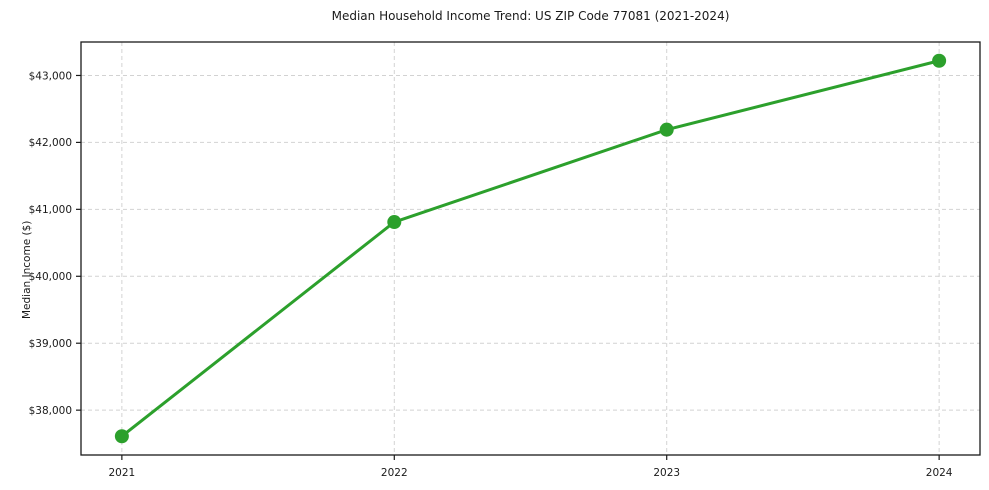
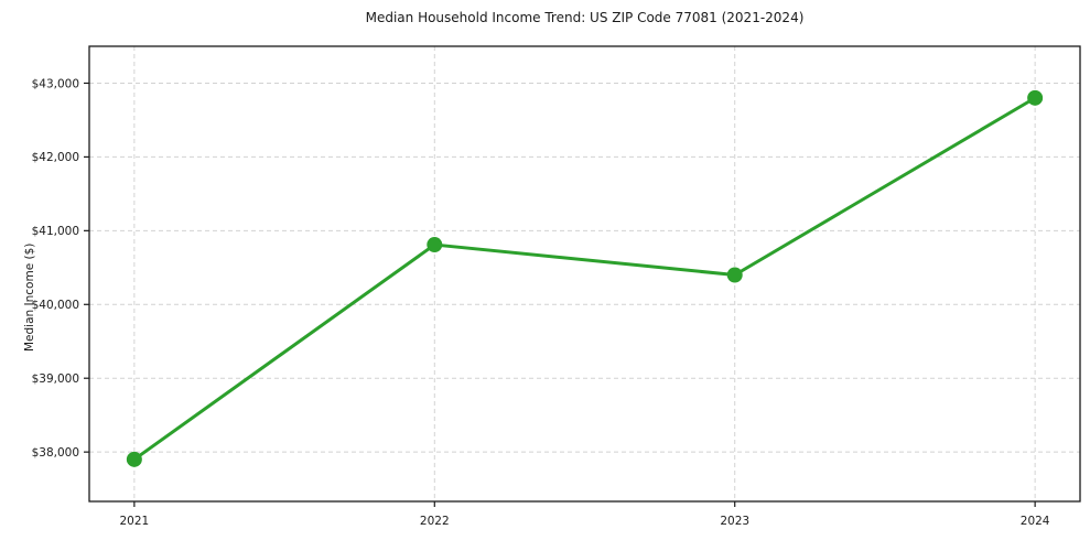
2021: $37600 -> $37900
2023: $42200 -> $40400
2024: $43200 -> $42800
